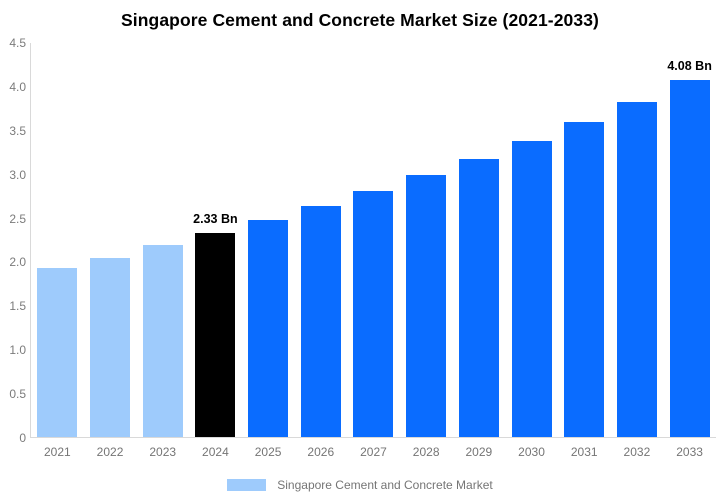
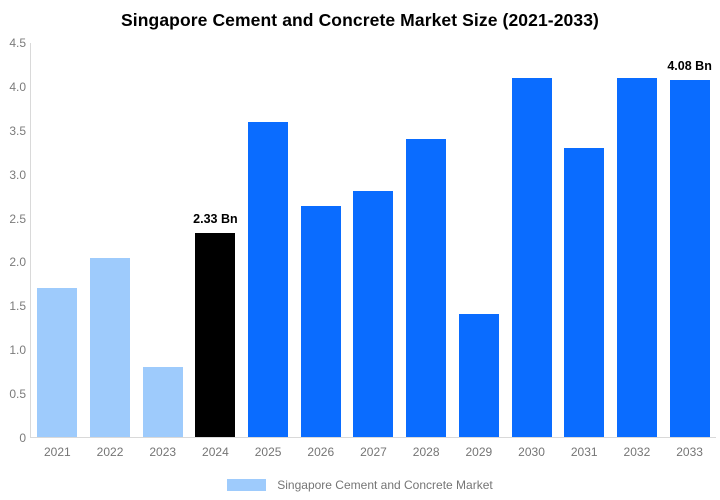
2021: 1.9 -> 1.7
2023: 2.2 -> 0.8
2025: 2.5 -> 3.6
2028: 3.0 -> 3.4
2029: 3.2 -> 1.4
2030: 3.4 -> 4.1
2031: 3.6 -> 3.3
2032: 3.8 -> 4.1
